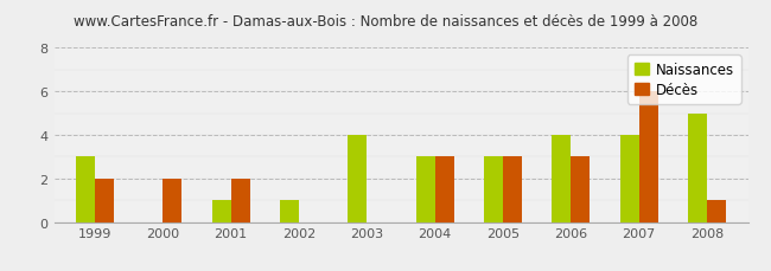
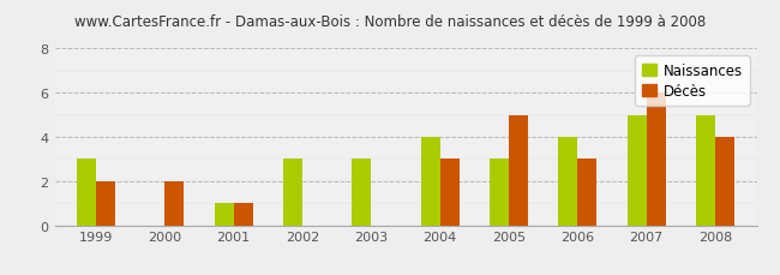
Décès/2001: 2 -> 1
Naissances/2002: 1 -> 3
Naissances/2003: 4 -> 3
Naissances/2004: 3 -> 4
Décès/2005: 3 -> 5
Naissances/2007: 4 -> 5
Décès/2008: 1 -> 4
